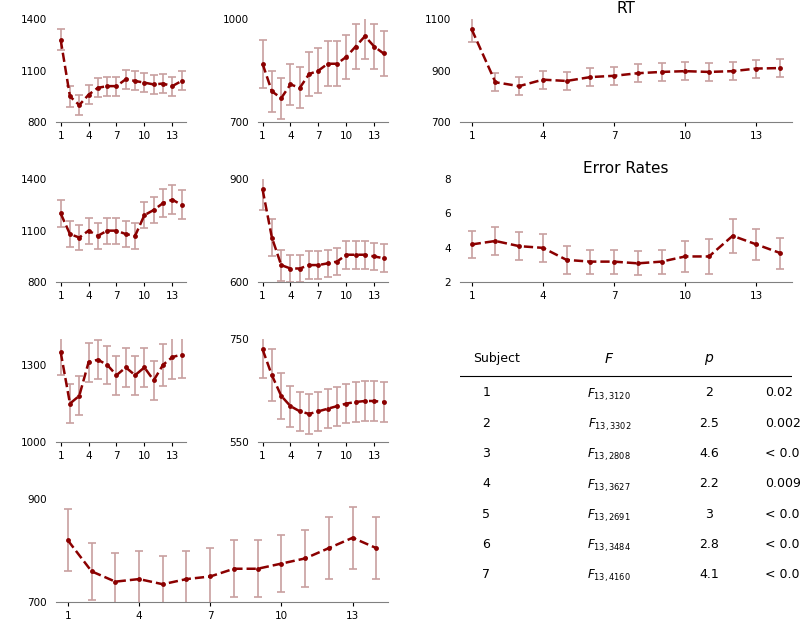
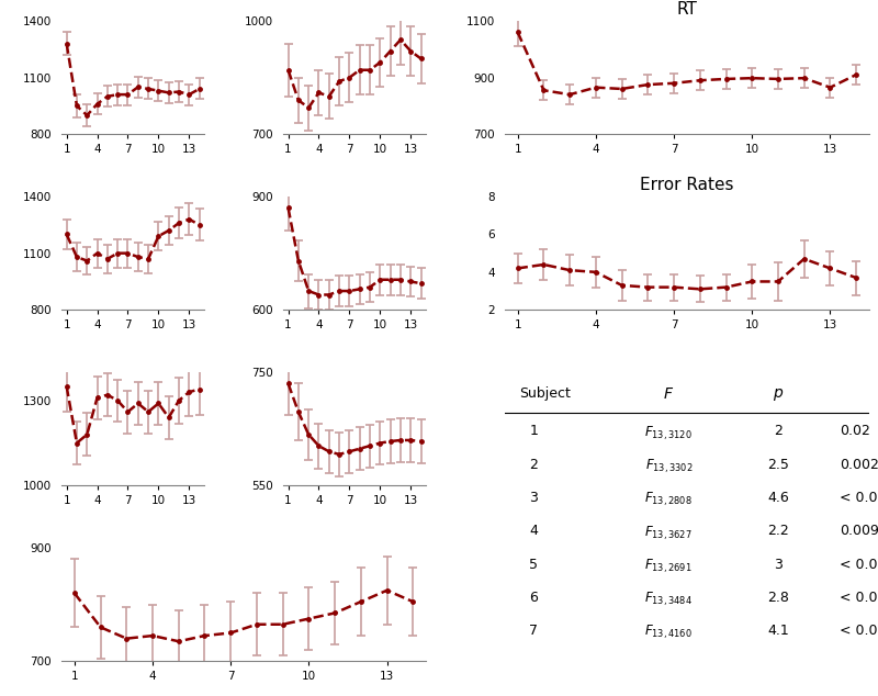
RT/13: 908 -> 865
